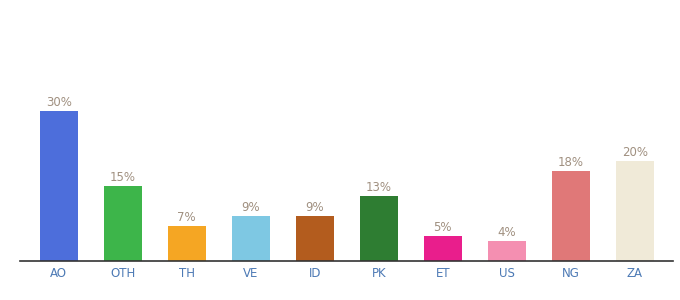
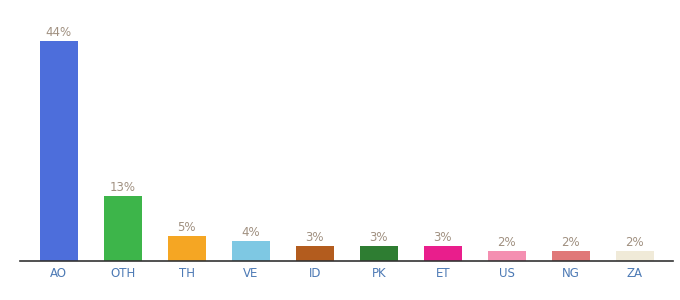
AO: 30% -> 44%
OTH: 15% -> 13%
TH: 7% -> 5%
VE: 9% -> 4%
ID: 9% -> 3%
PK: 13% -> 3%
ET: 5% -> 3%
US: 4% -> 2%
NG: 18% -> 2%
ZA: 20% -> 2%
